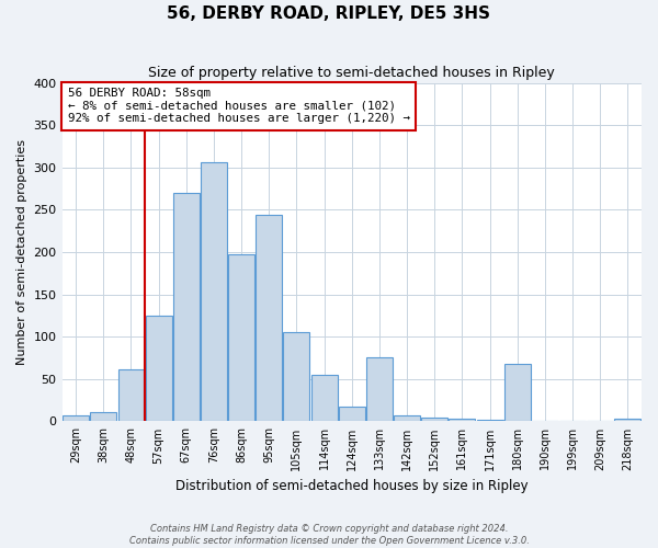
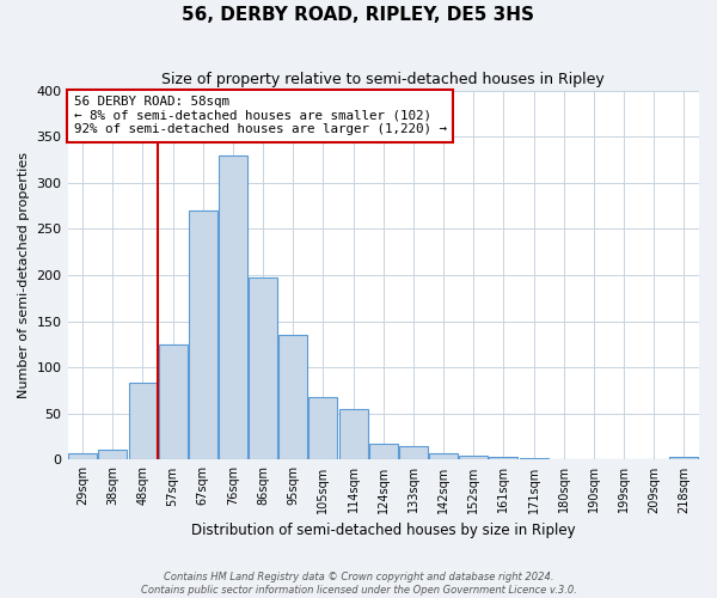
48sqm: 62 -> 84
76sqm: 306 -> 330
95sqm: 244 -> 135
105sqm: 106 -> 68
133sqm: 76 -> 15
180sqm: 68 -> 1
